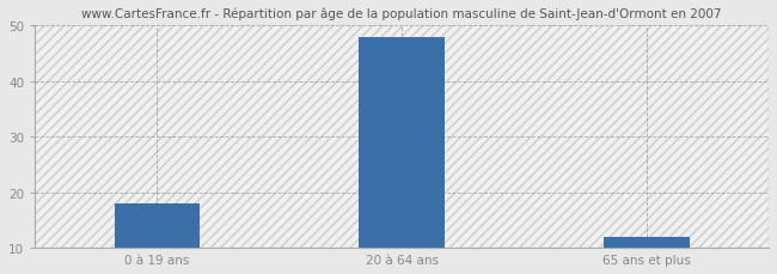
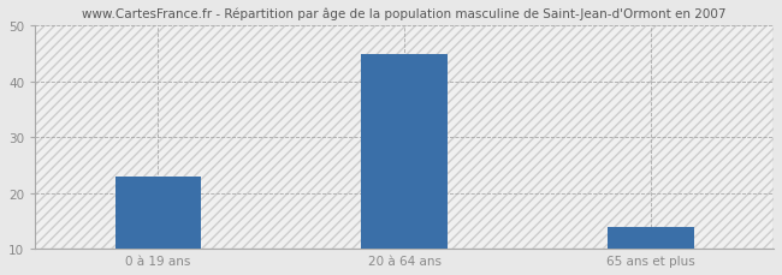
0 à 19 ans: 18 -> 23
20 à 64 ans: 48 -> 45
65 ans et plus: 12 -> 14
